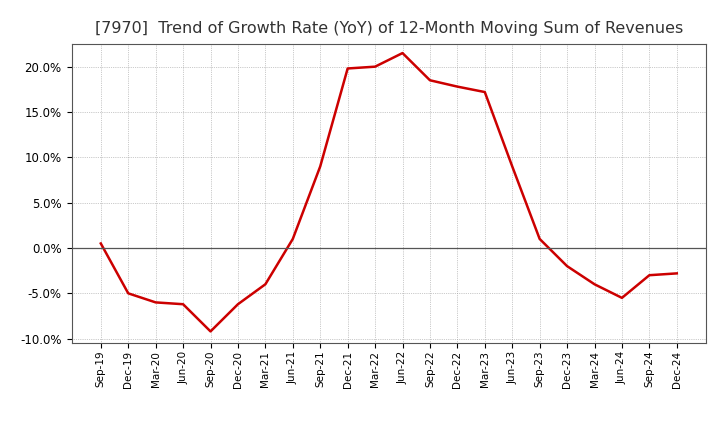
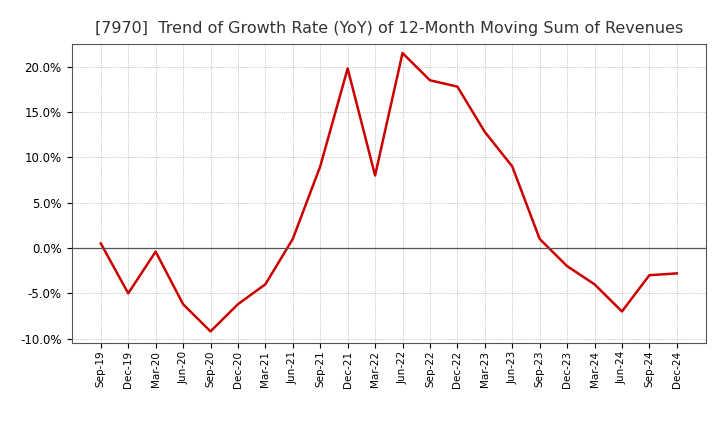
Mar-20: -6.0% -> -0.4%
Mar-22: 20.0% -> 8.0%
Mar-23: 17.2% -> 12.8%
Jun-24: -5.5% -> -7.0%
